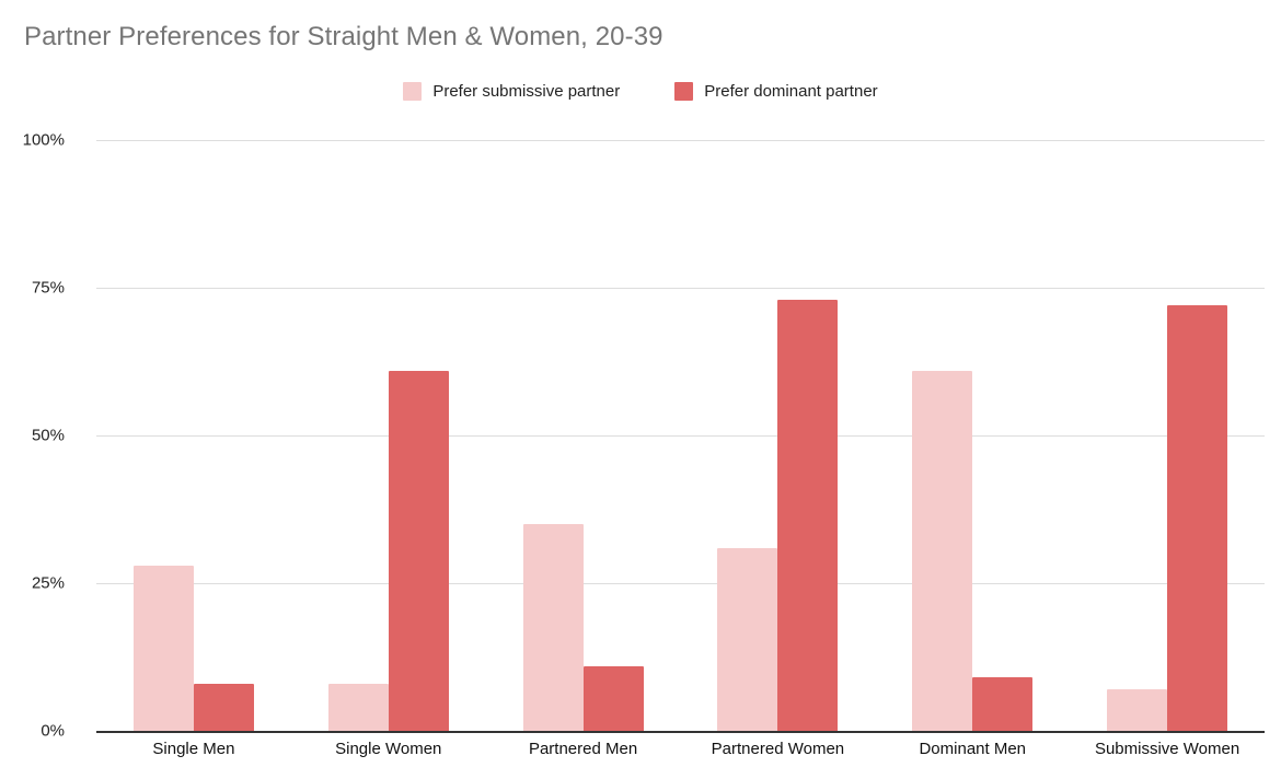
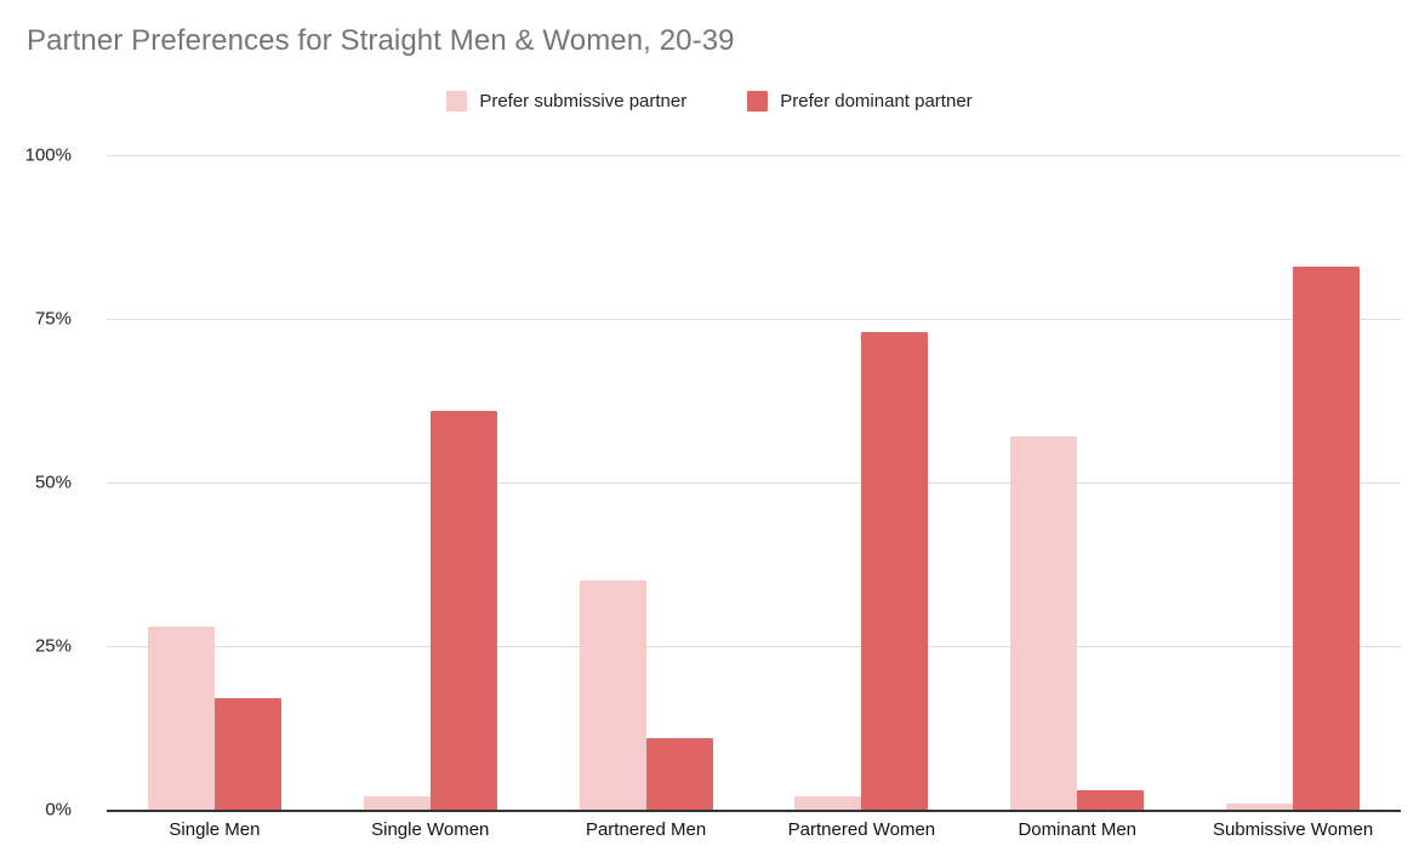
Prefer dominant partner/Single Men: 8% -> 17%
Prefer submissive partner/Single Women: 8% -> 2%
Prefer submissive partner/Partnered Women: 31% -> 2%
Prefer submissive partner/Dominant Men: 61% -> 57%
Prefer dominant partner/Dominant Men: 9% -> 3%
Prefer submissive partner/Submissive Women: 7% -> 1%
Prefer dominant partner/Submissive Women: 72% -> 83%
